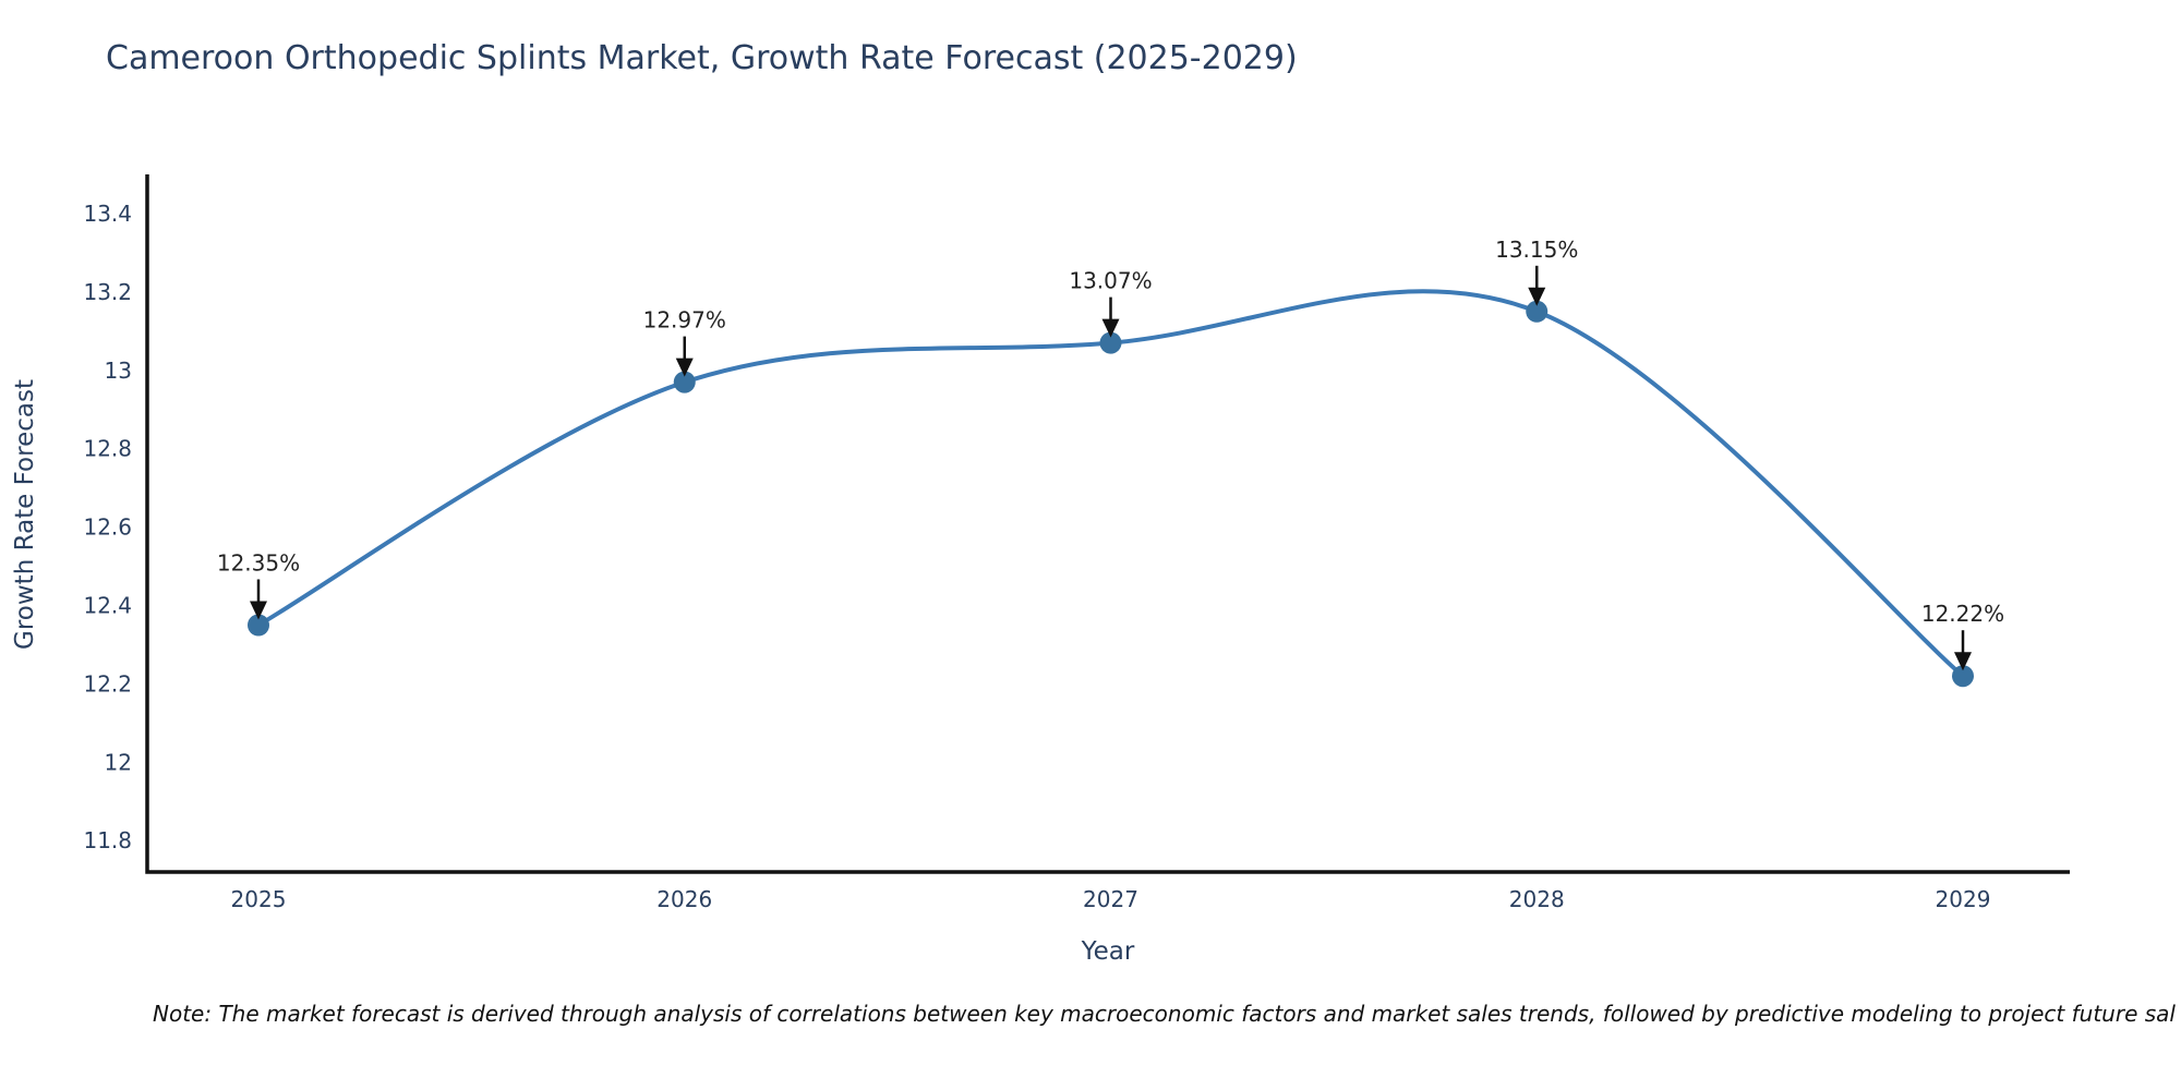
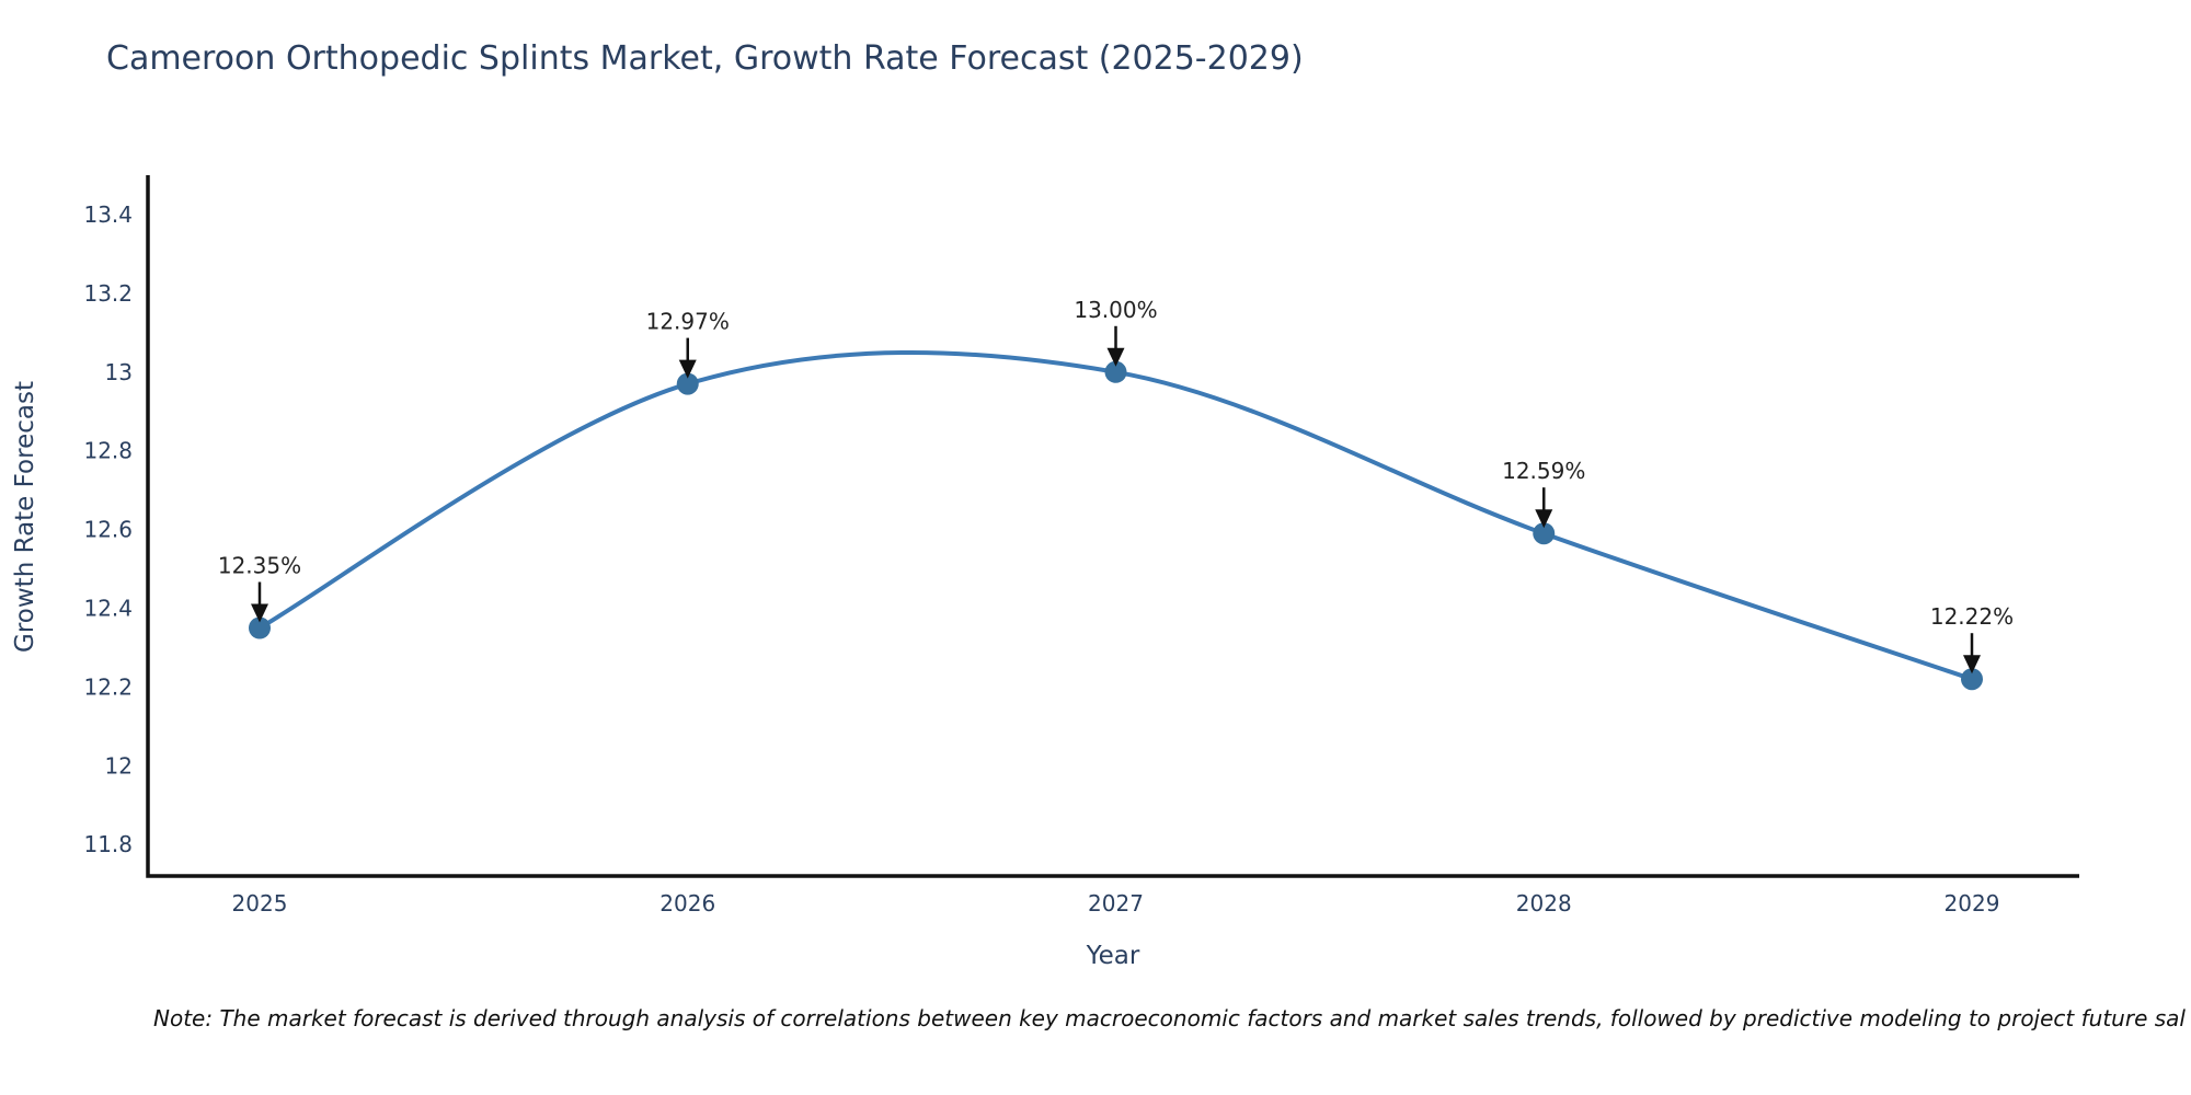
2027: 13.07% -> 13.00%
2028: 13.15% -> 12.59%
